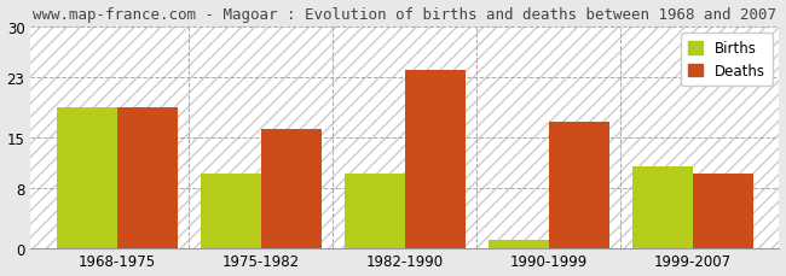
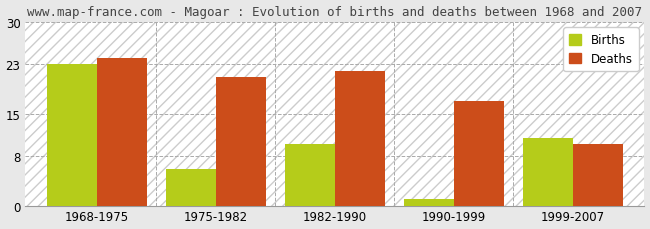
Births/1968-1975: 19 -> 23
Deaths/1968-1975: 19 -> 24
Births/1975-1982: 10 -> 6
Deaths/1975-1982: 16 -> 21
Deaths/1982-1990: 24 -> 22
